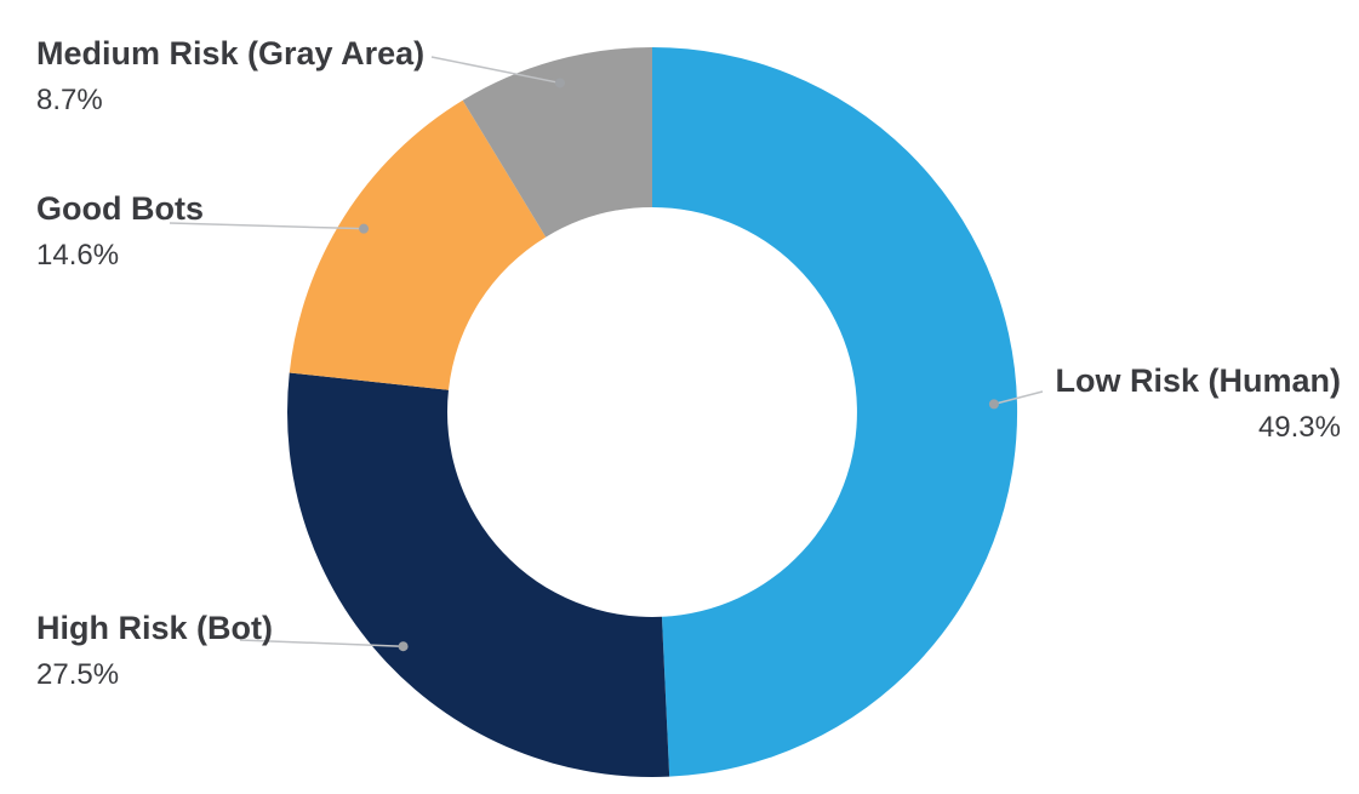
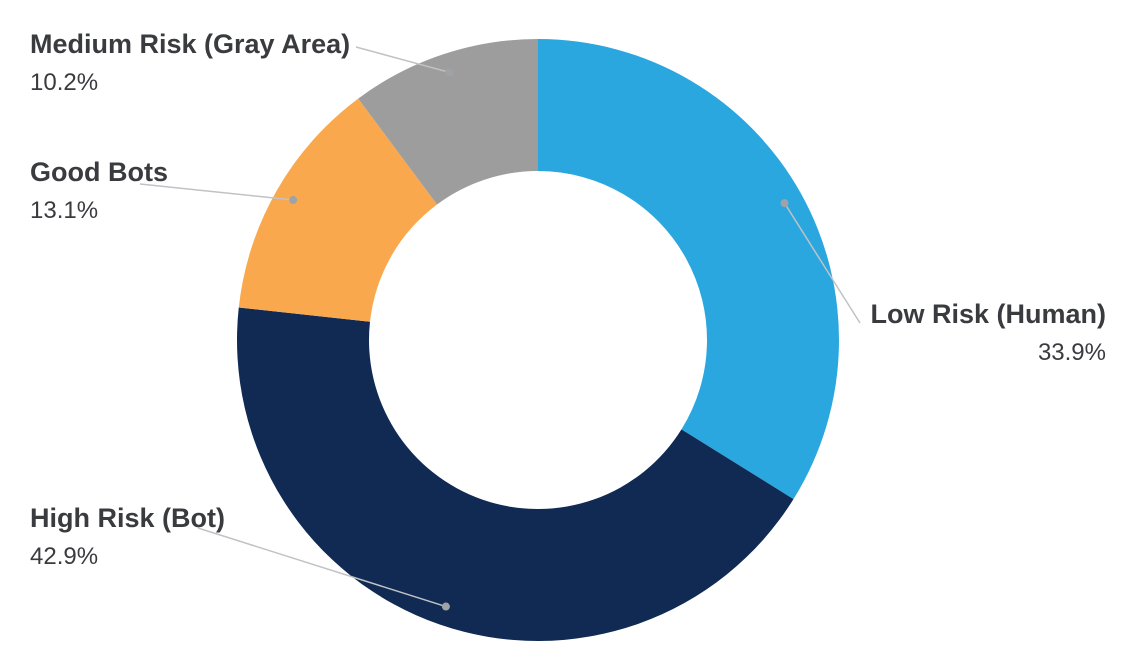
Low Risk (Human): 49.3% -> 33.9%
High Risk (Bot): 27.5% -> 42.9%
Good Bots: 14.6% -> 13.1%
Medium Risk (Gray Area): 8.7% -> 10.2%
